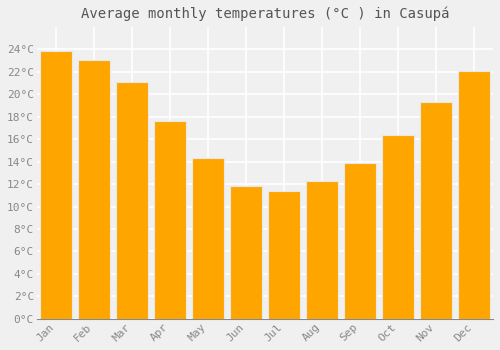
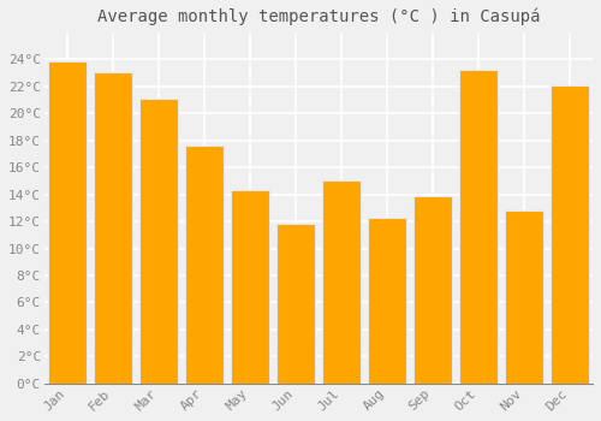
Jul: 11.4°C -> 15.0°C
Oct: 16.4°C -> 23.2°C
Nov: 19.3°C -> 12.8°C
